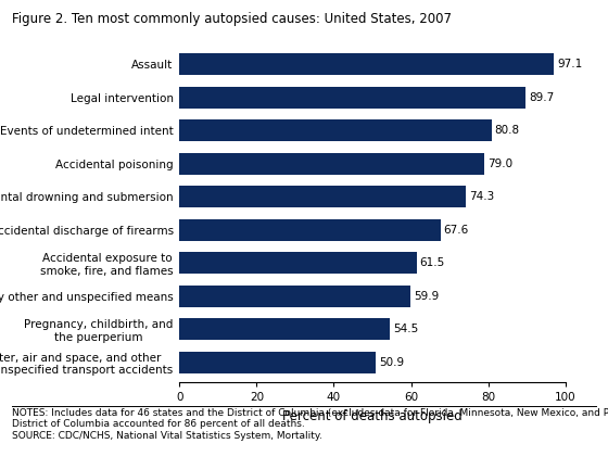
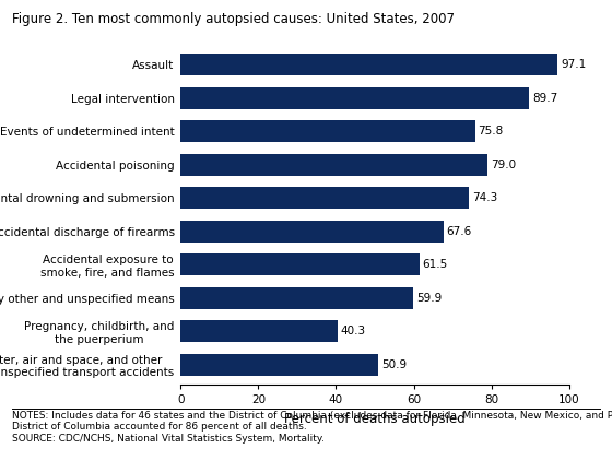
Events of undetermined intent: 80.8 -> 75.8
Pregnancy, childbirth, and the puerperium: 54.5 -> 40.3
